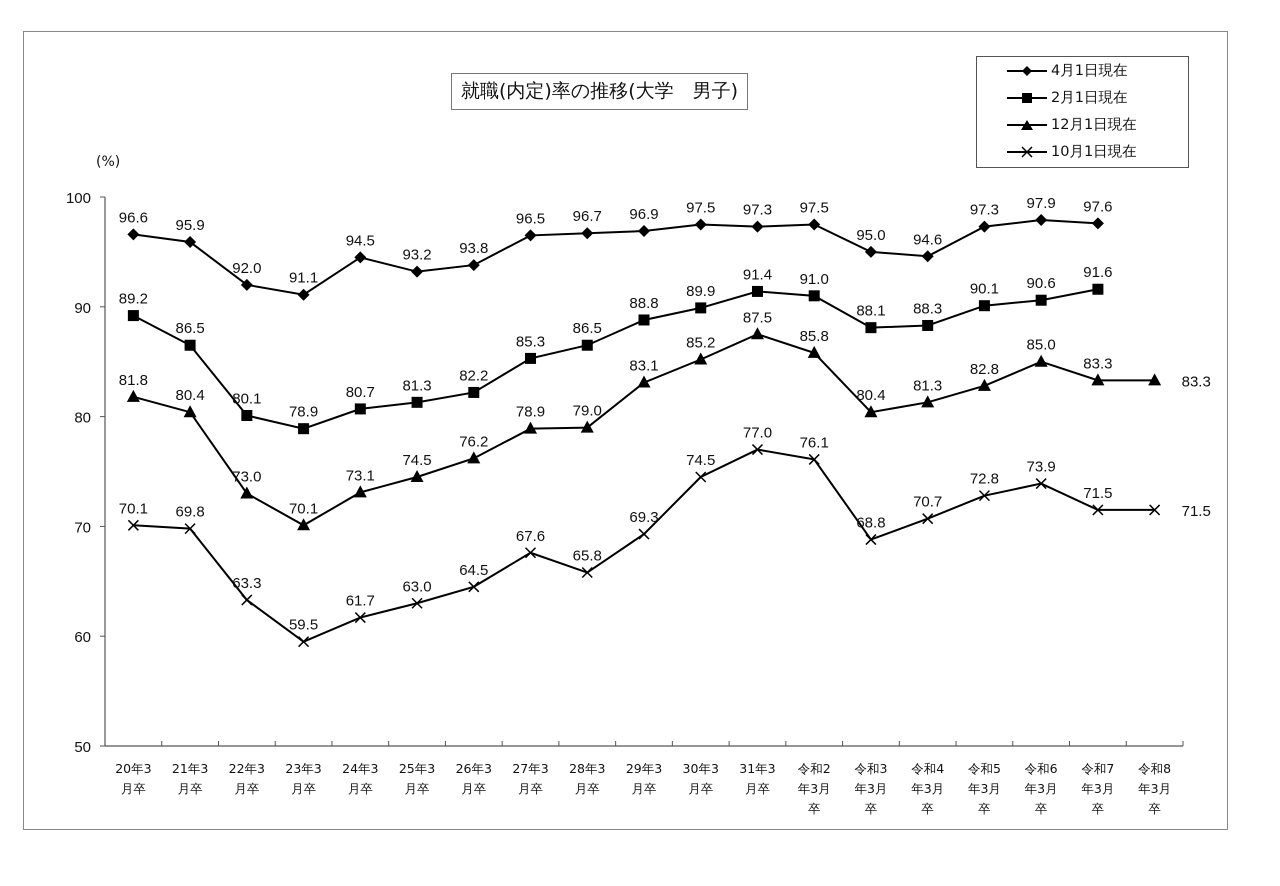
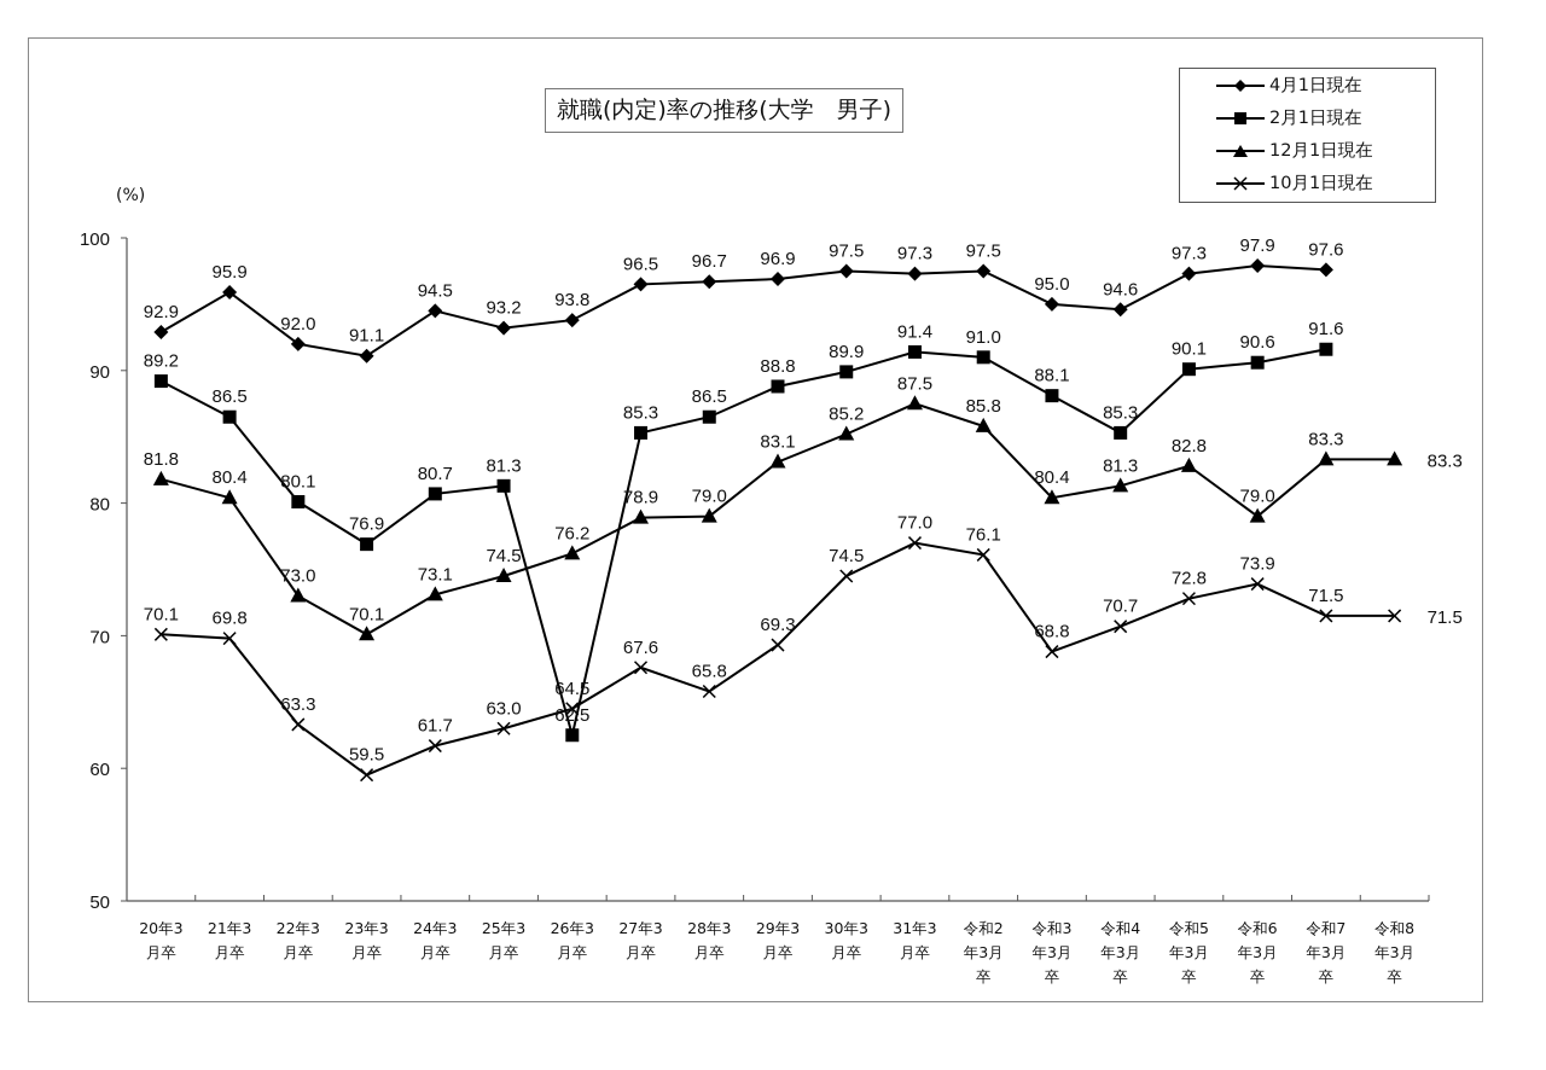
4月1日現在/20年3月卒: 96.6 -> 92.9
2月1日現在/23年3月卒: 78.9 -> 76.9
2月1日現在/26年3月卒: 82.2 -> 62.5
2月1日現在/令和4年3月卒: 88.3 -> 85.3
12月1日現在/令和6年3月卒: 85.0 -> 79.0
